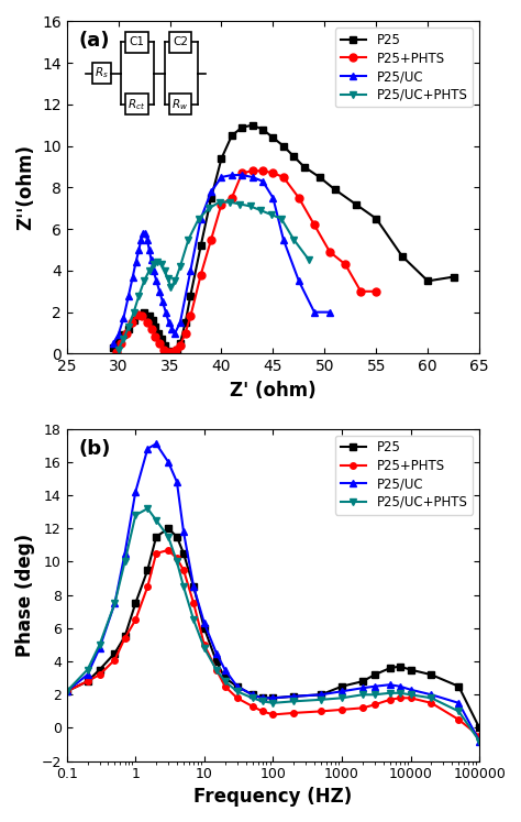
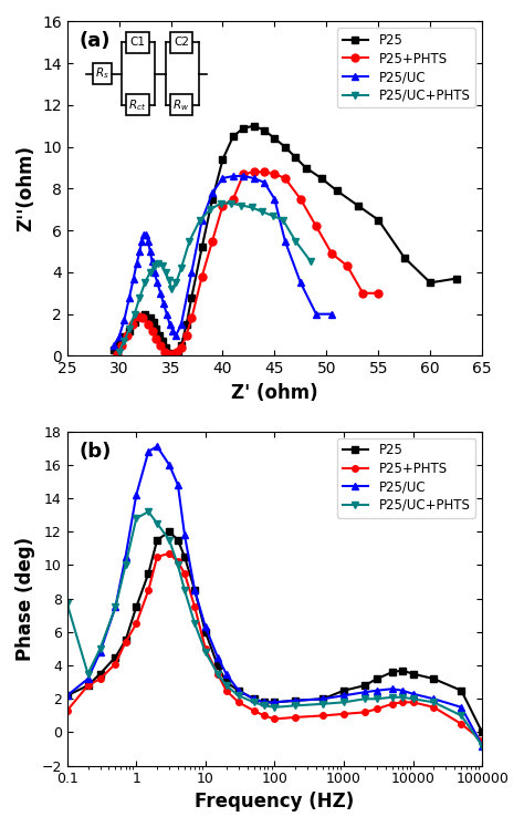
P25+PHTS/0.1: 2.2 -> 1.3
P25/UC+PHTS/0.1: 2.2 -> 7.7
